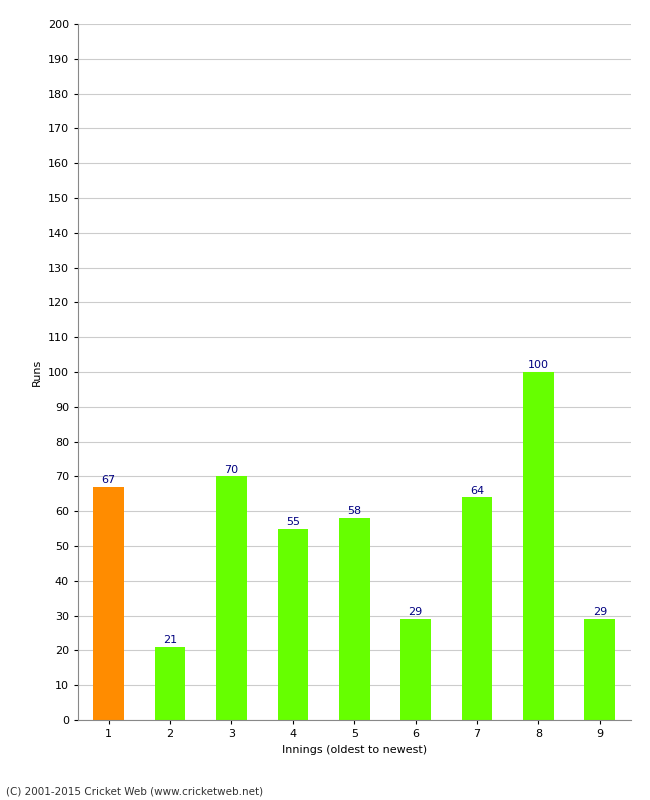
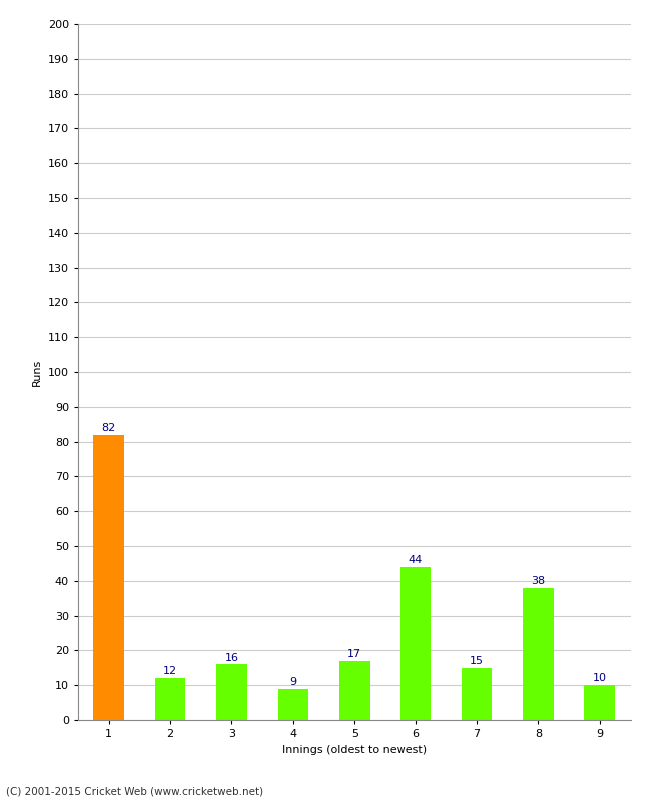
1: 67 -> 82
2: 21 -> 12
3: 70 -> 16
4: 55 -> 9
5: 58 -> 17
6: 29 -> 44
7: 64 -> 15
8: 100 -> 38
9: 29 -> 10
